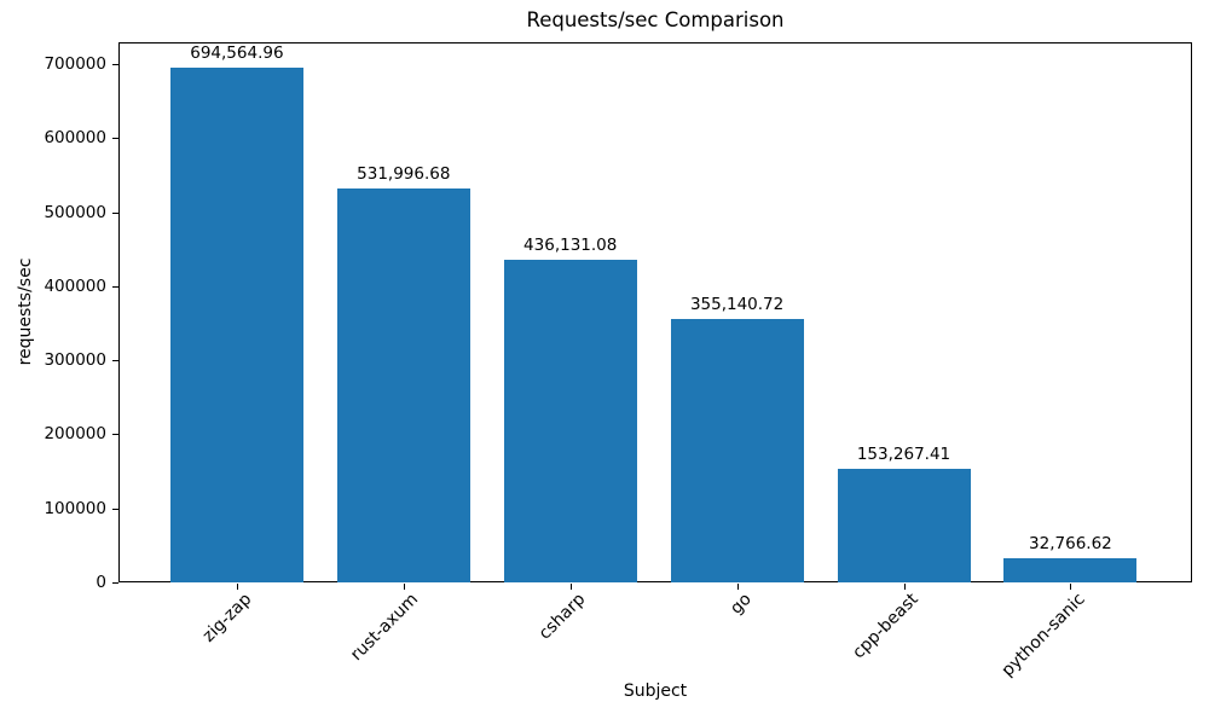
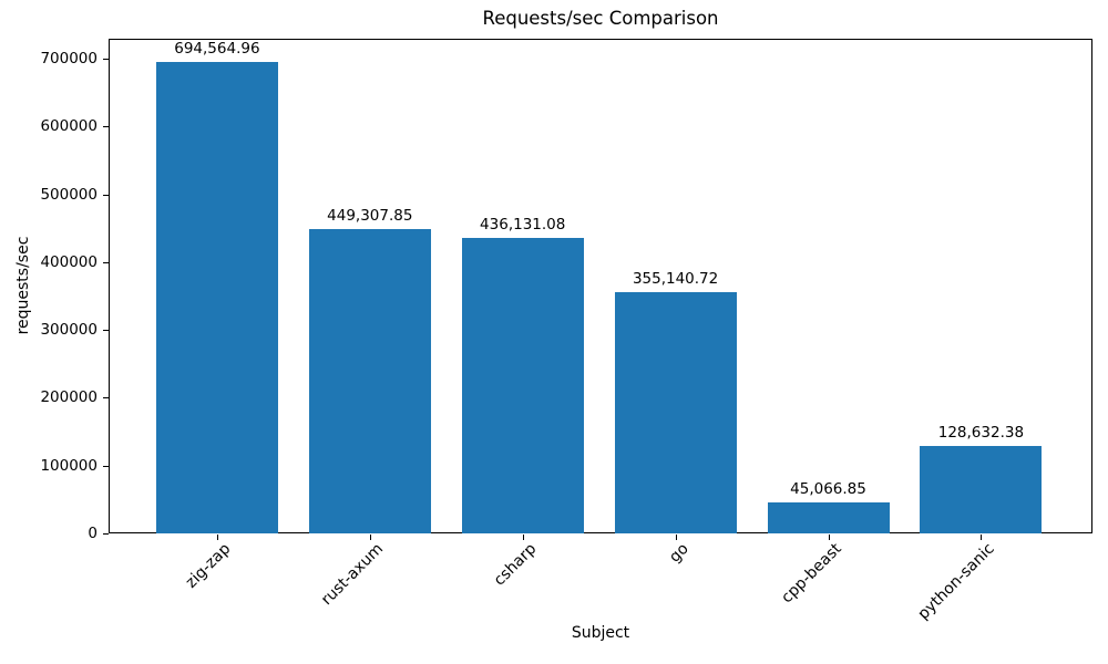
rust-axum: 531,996.68 -> 449,307.85
cpp-beast: 153,267.41 -> 45,066.85
python-sanic: 32,766.62 -> 128,632.38
